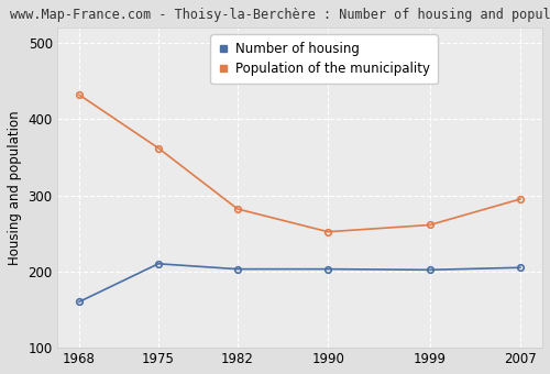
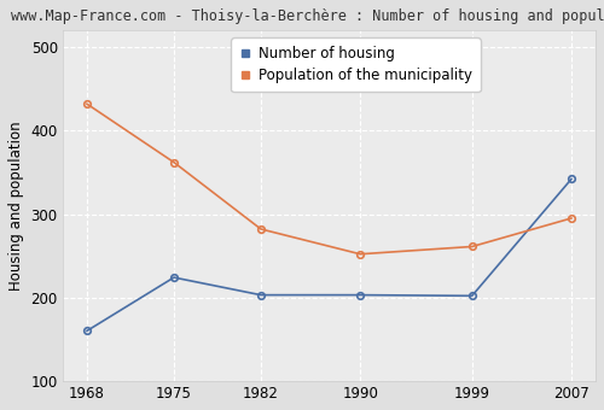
Number of housing/1975: 210 -> 224
Number of housing/2007: 205 -> 342
